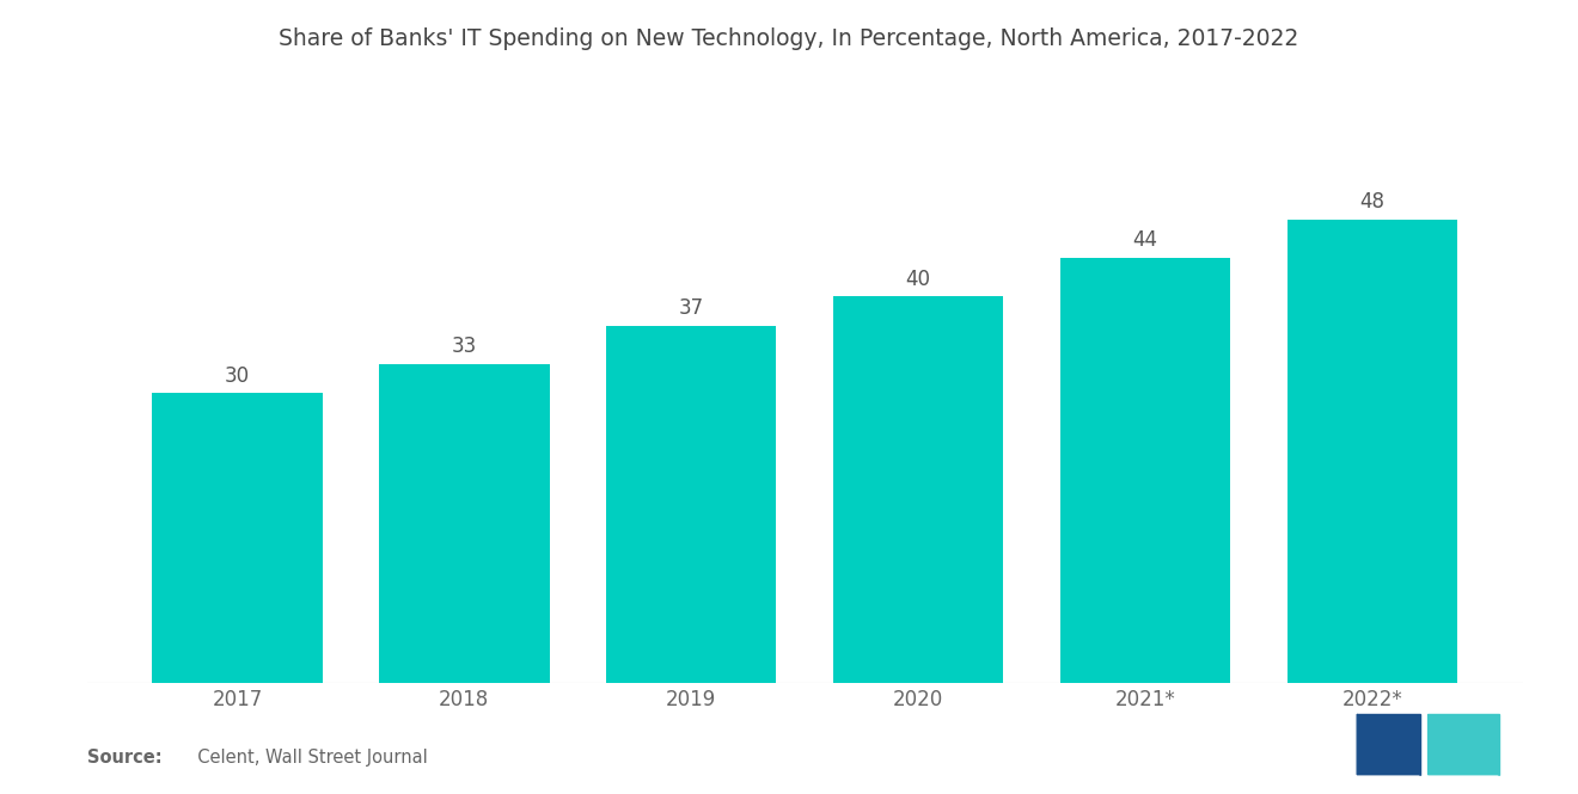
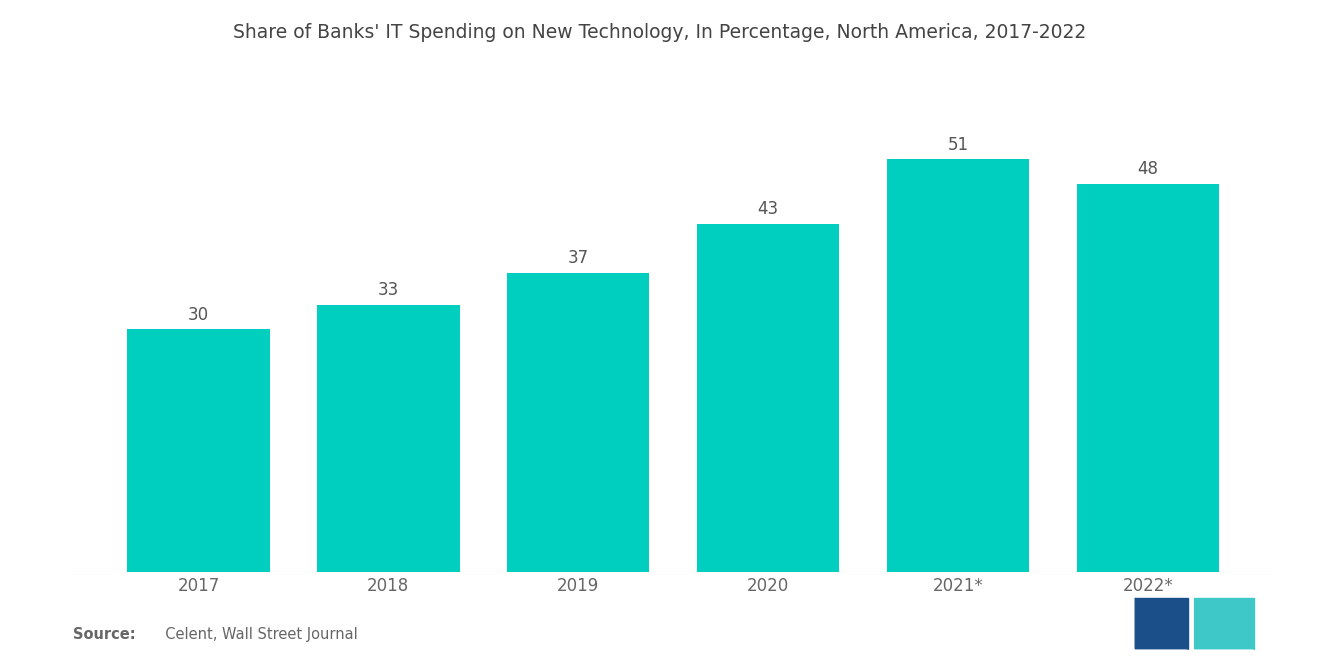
2020: 40 -> 43
2021*: 44 -> 51
